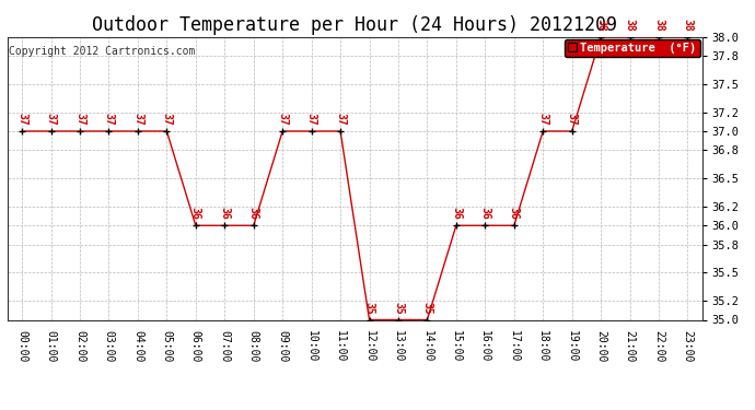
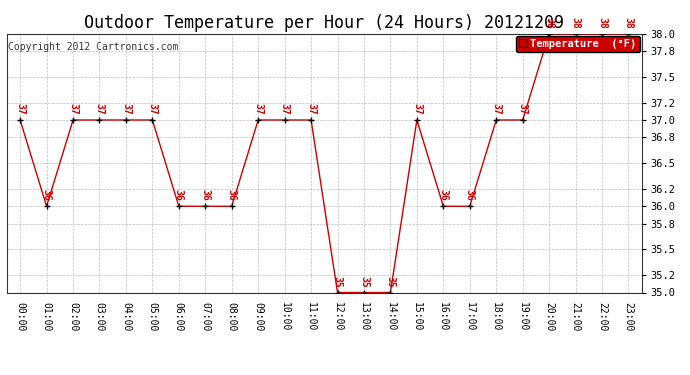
01:00: 37 -> 36
15:00: 36 -> 37
